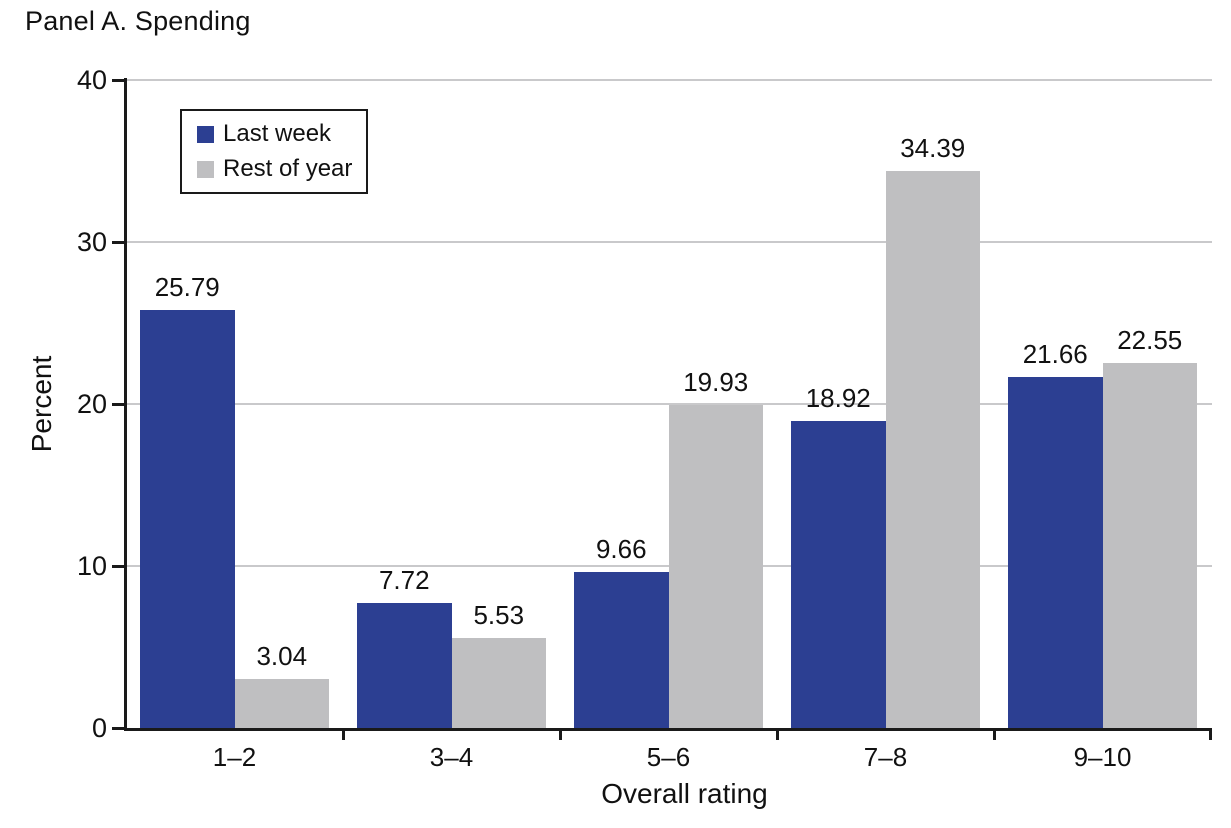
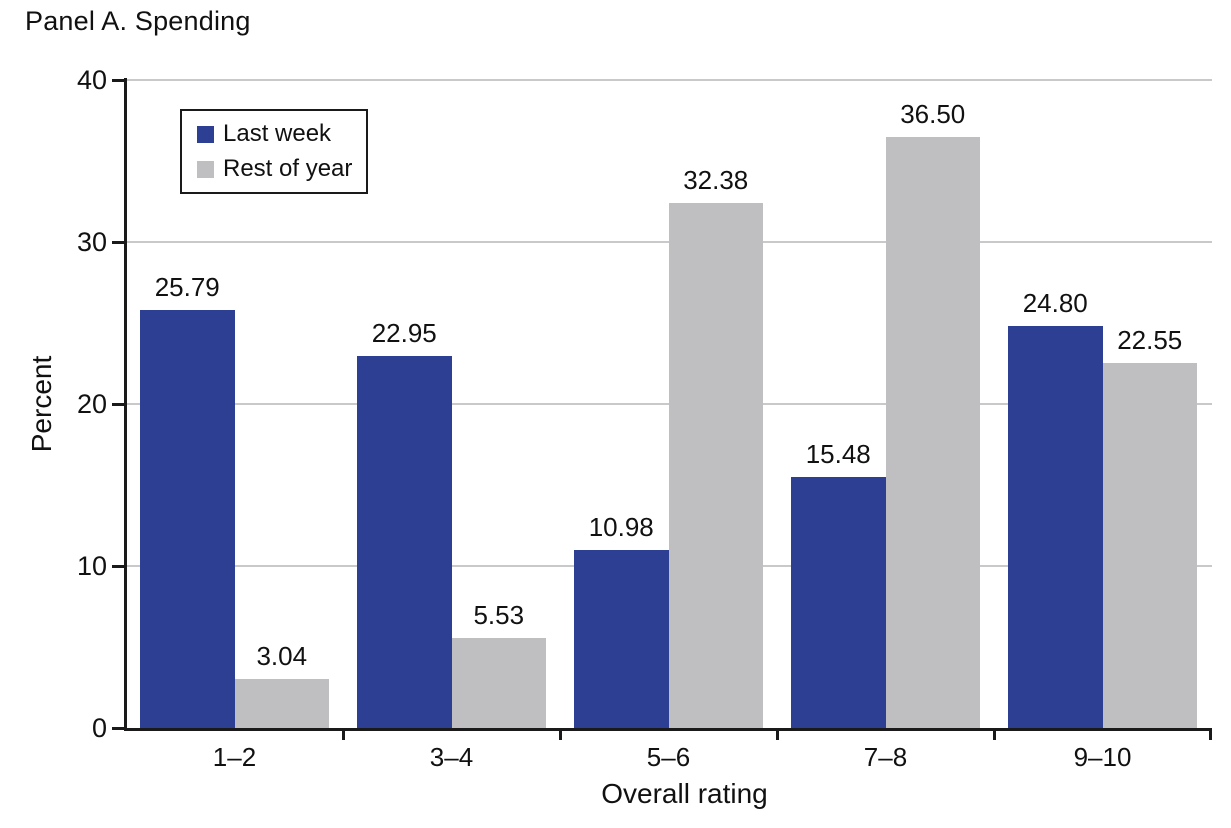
Last week/3–4: 7.72 -> 22.95
Last week/5–6: 9.66 -> 10.98
Rest of year/5–6: 19.93 -> 32.38
Last week/7–8: 18.92 -> 15.48
Rest of year/7–8: 34.39 -> 36.50
Last week/9–10: 21.66 -> 24.80
